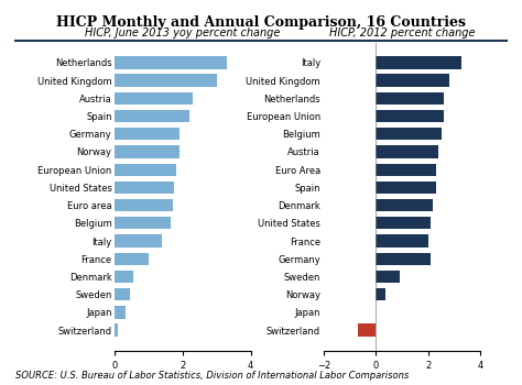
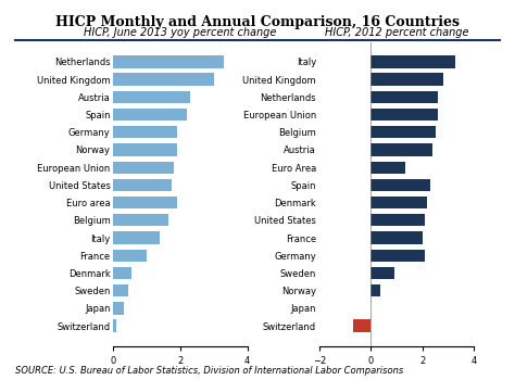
Euro area: 1.70 -> 1.90
Euro Area: 2.30 -> 1.35
